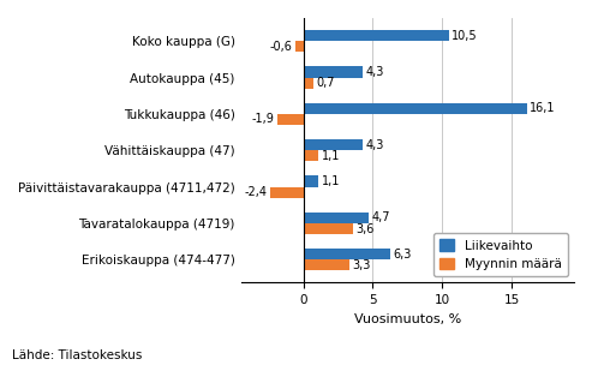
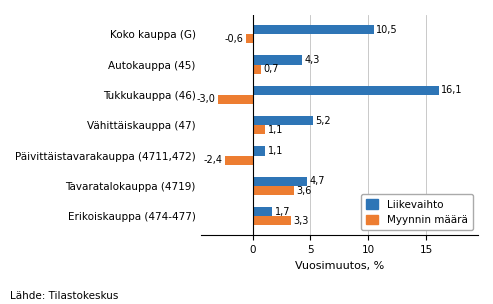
Myynnin määrä/Tukkukauppa (46): -1,9 -> -3,0
Liikevaihto/Vähittäiskauppa (47): 4,3 -> 5,2
Liikevaihto/Erikoiskauppa (474-477): 6,3 -> 1,7
